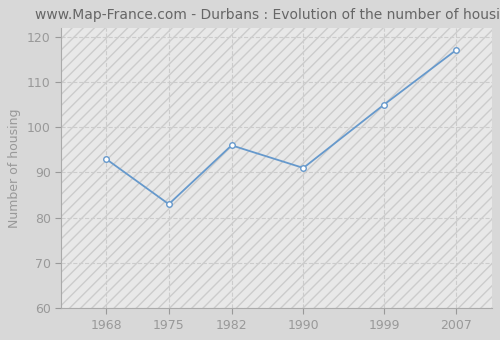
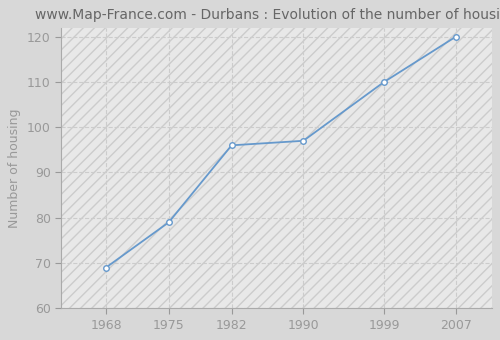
1968: 93 -> 69
1975: 83 -> 79
1990: 91 -> 97
1999: 105 -> 110
2007: 117 -> 120
